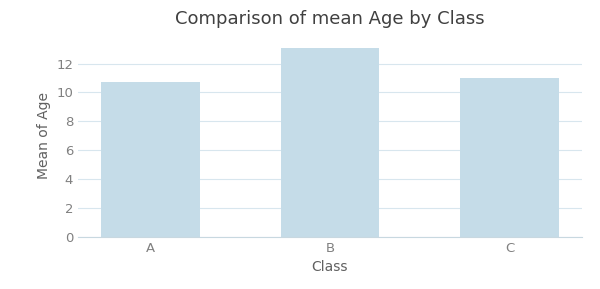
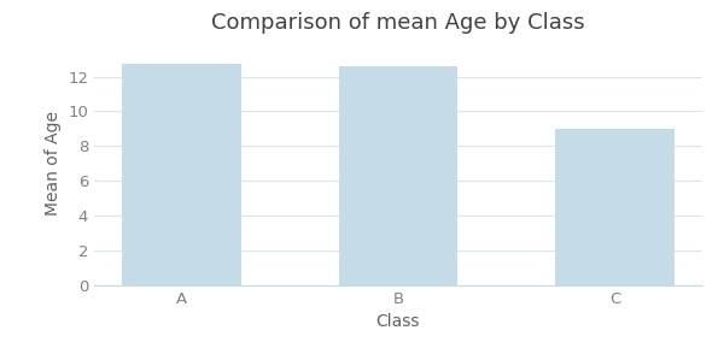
A: 10.8 -> 12.7
B: 13.1 -> 12.6
C: 11.0 -> 9.0
